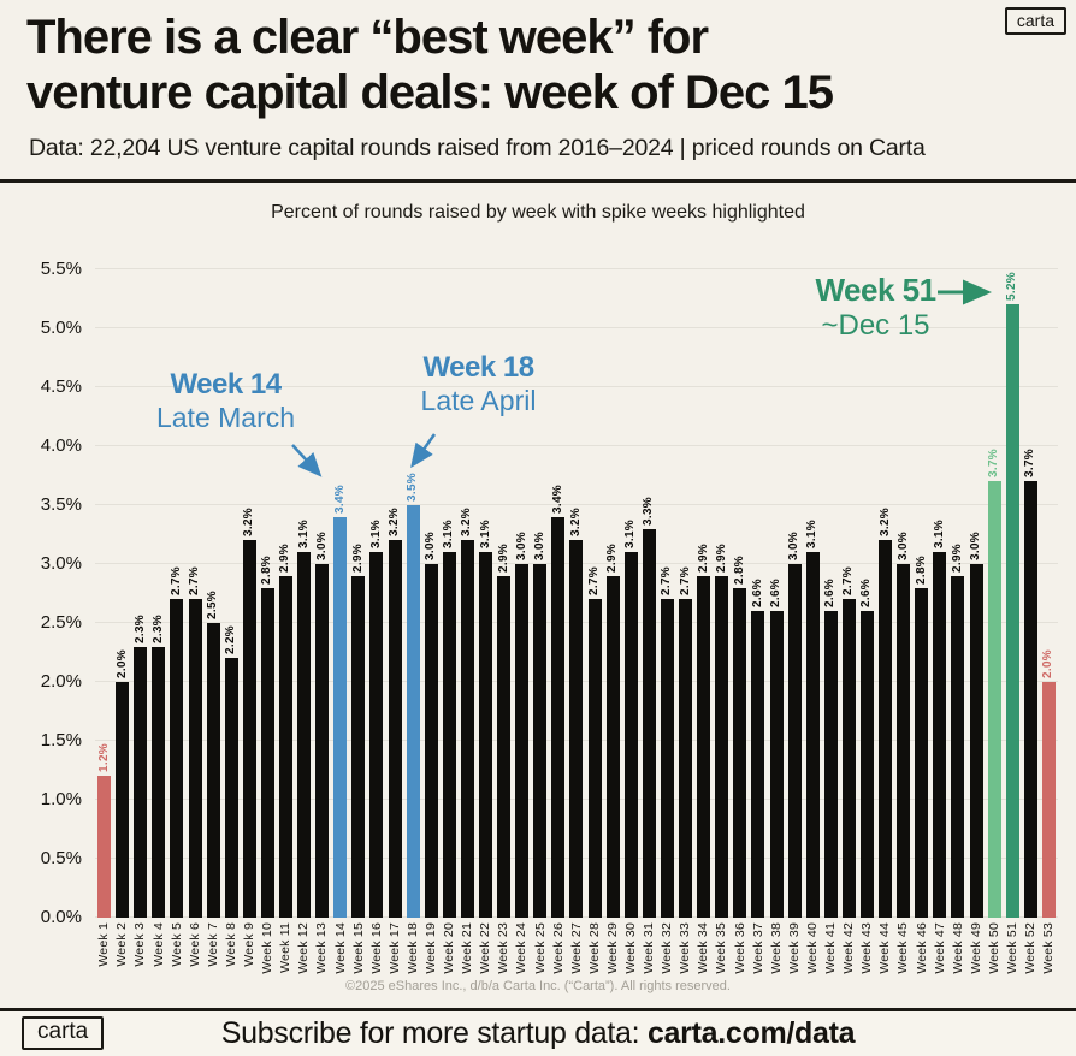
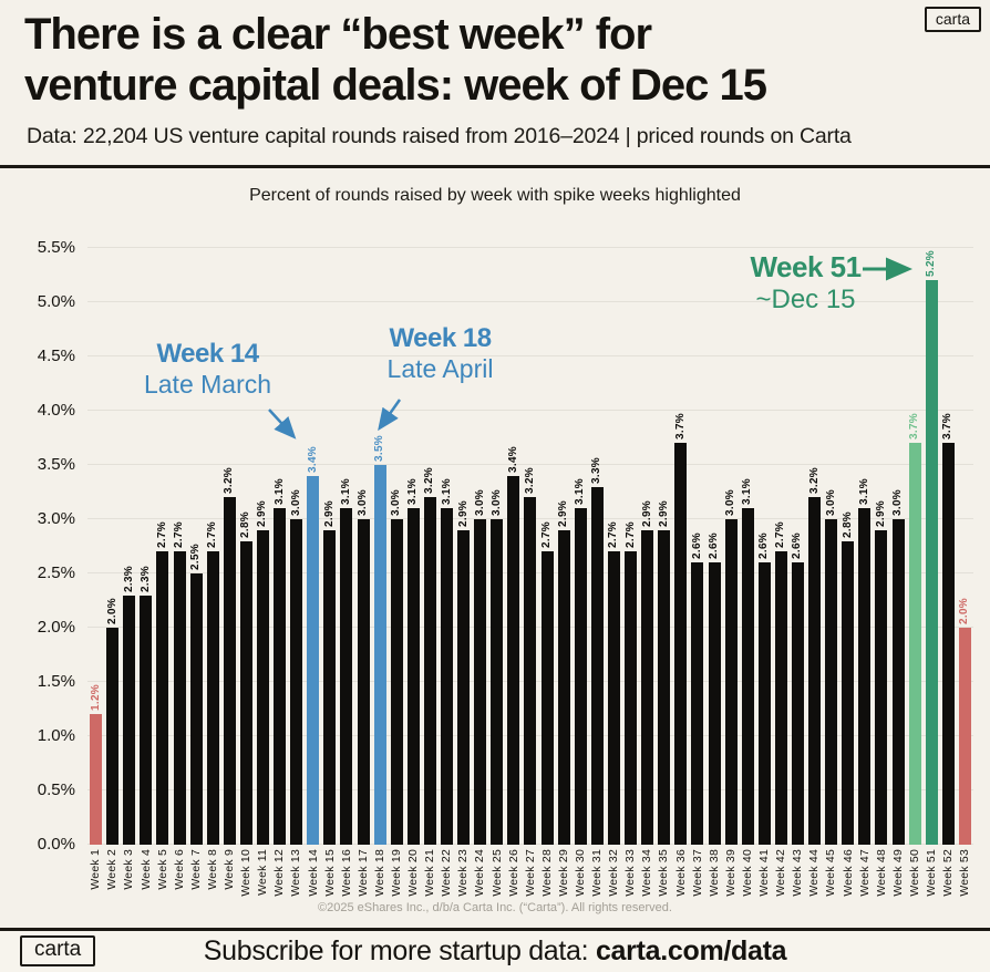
Week 8: 2.2% -> 2.7%
Week 17: 3.2% -> 3.0%
Week 36: 2.8% -> 3.7%
